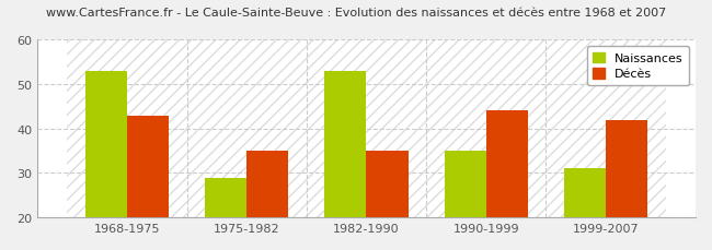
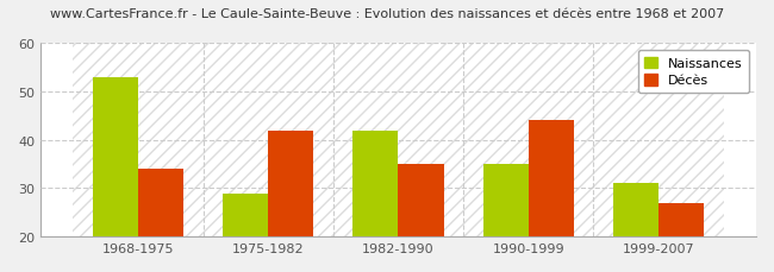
Décès/1968-1975: 43 -> 34
Décès/1975-1982: 35 -> 42
Naissances/1982-1990: 53 -> 42
Décès/1999-2007: 42 -> 27
